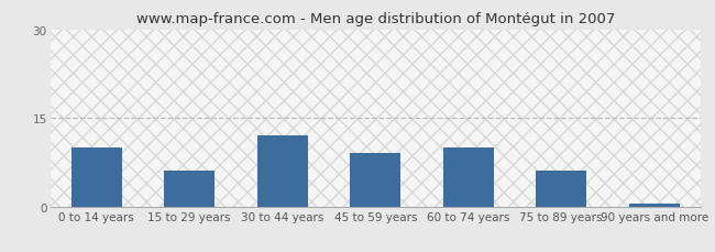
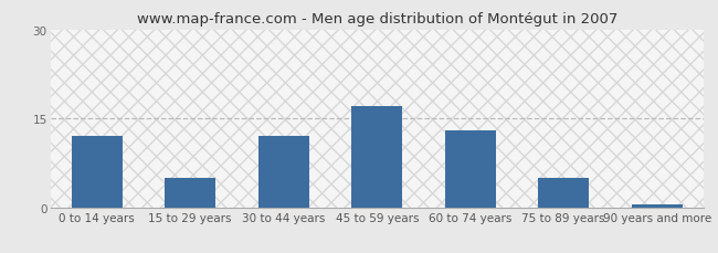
0 to 14 years: 10.0 -> 12.0
15 to 29 years: 6.0 -> 5.0
45 to 59 years: 9.0 -> 17.0
60 to 74 years: 10.0 -> 13.0
75 to 89 years: 6.0 -> 5.0
